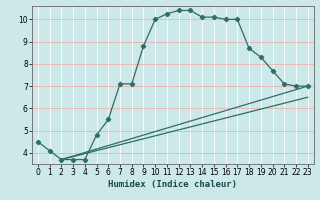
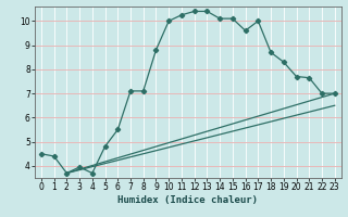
1: 4.10 -> 4.40
3: 3.70 -> 3.95
16: 10.00 -> 9.60
21: 7.10 -> 7.65
